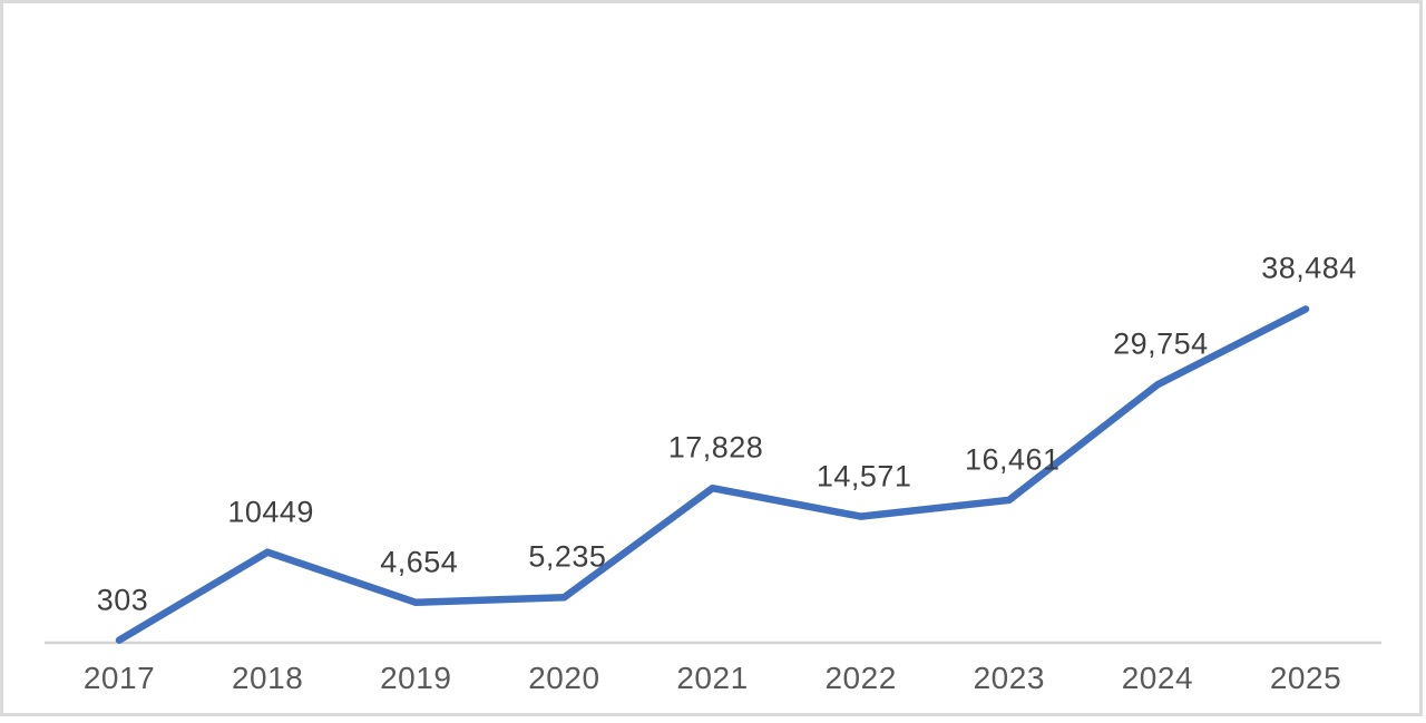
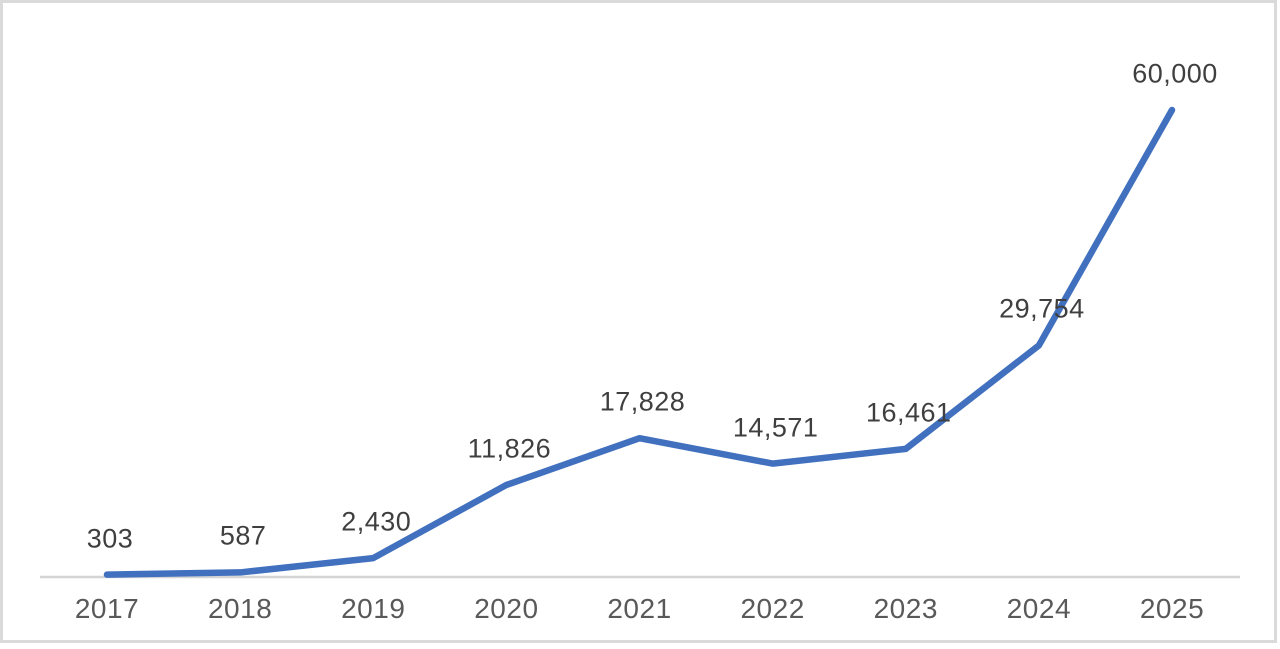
2018: 10449 -> 587
2019: 4,654 -> 2,430
2020: 5,235 -> 11,826
2025: 38,484 -> 60,000
